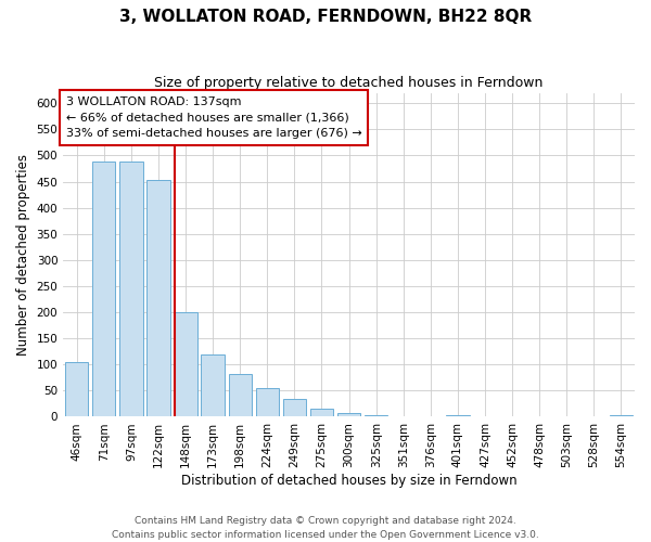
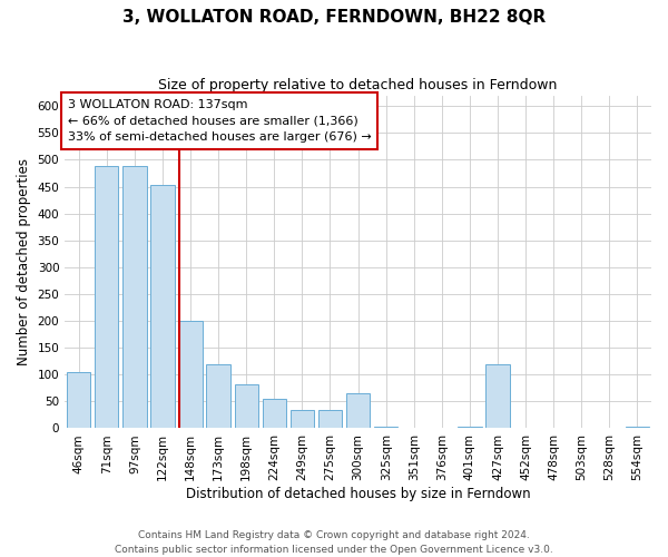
275sqm: 15 -> 35
300sqm: 8 -> 65
427sqm: 1 -> 120
